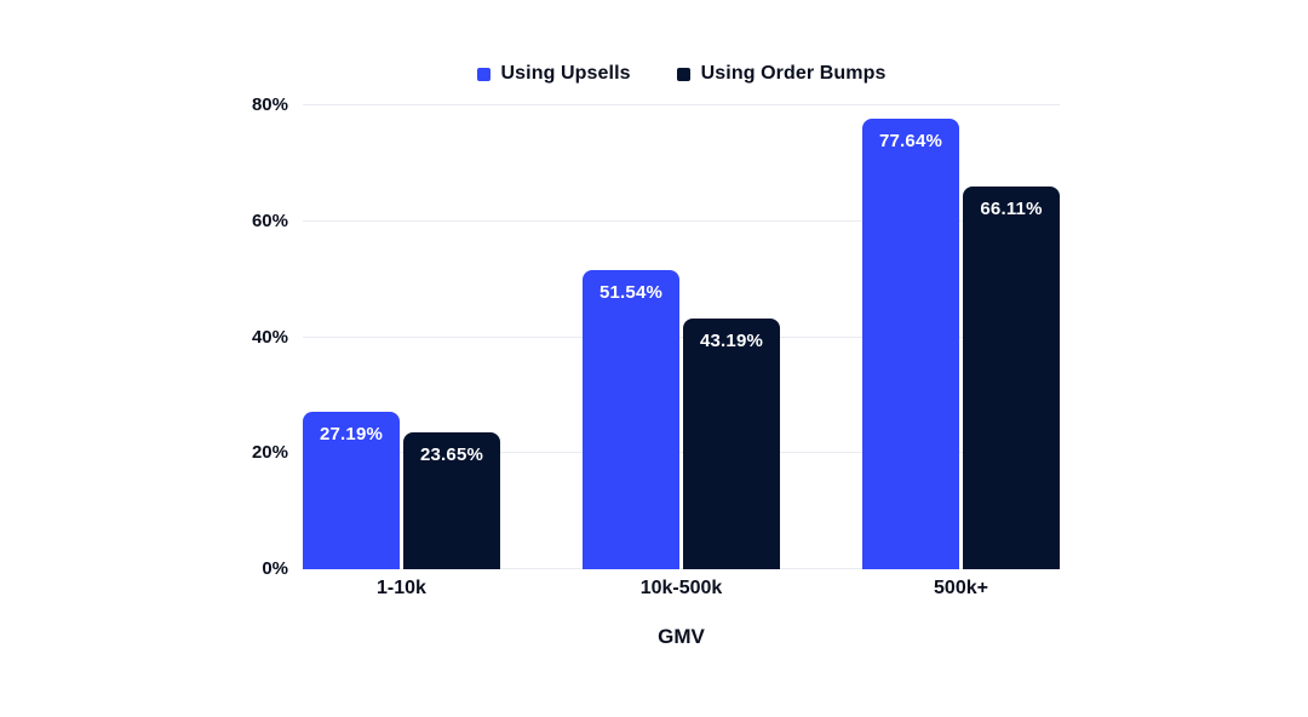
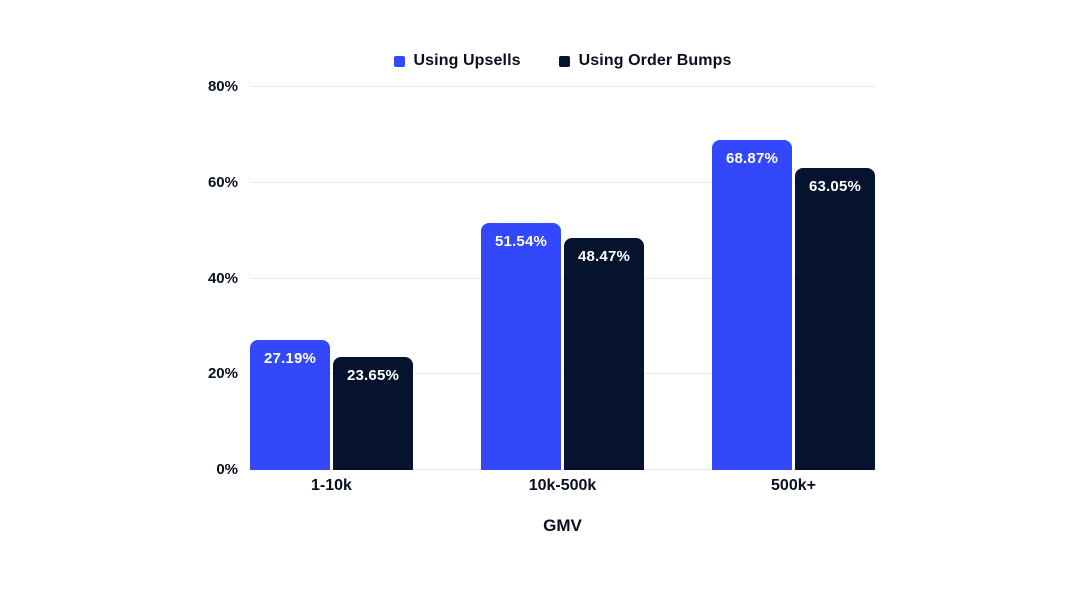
Using Order Bumps/10k-500k: 43.19% -> 48.47%
Using Upsells/500k+: 77.64% -> 68.87%
Using Order Bumps/500k+: 66.11% -> 63.05%
